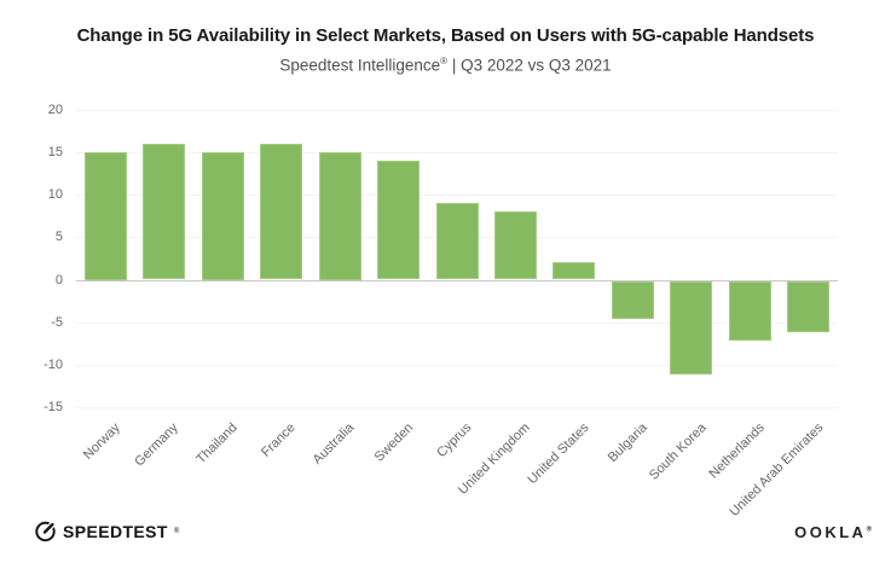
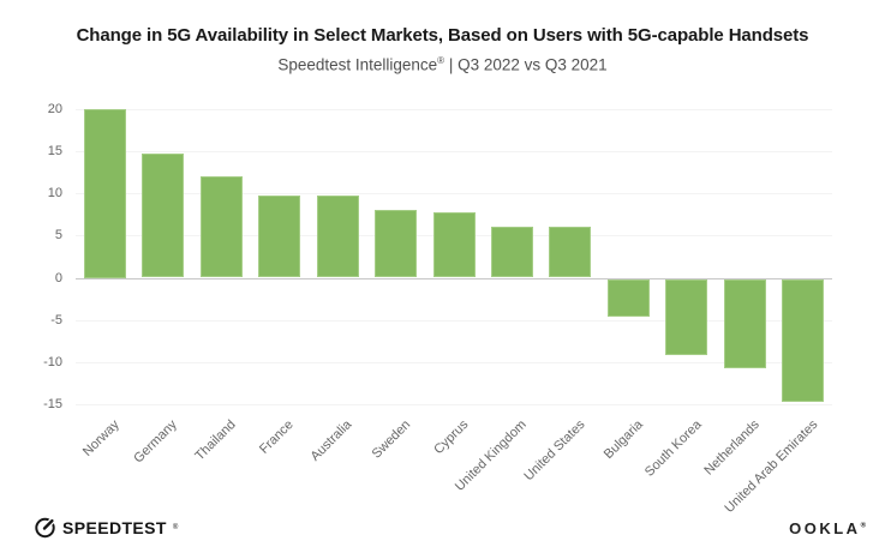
Norway: 15 -> 20
Germany: 16 -> 15
Thailand: 15 -> 12
France: 16 -> 10
Australia: 15 -> 10
Sweden: 14 -> 8
Cyprus: 9 -> 8
United Kingdom: 8 -> 6
United States: 2 -> 6
South Korea: -11 -> -9
Netherlands: -7 -> -10
United Arab Emirates: -6 -> -14
